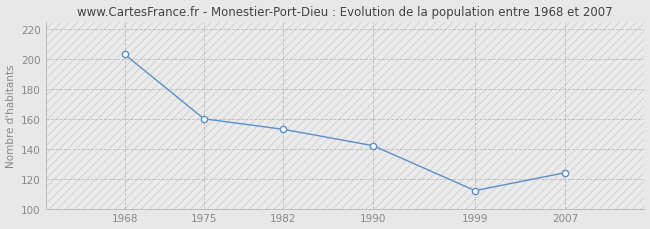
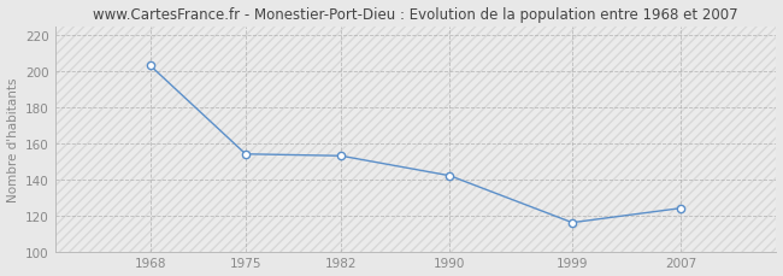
1975: 160 -> 154
1999: 112 -> 116
